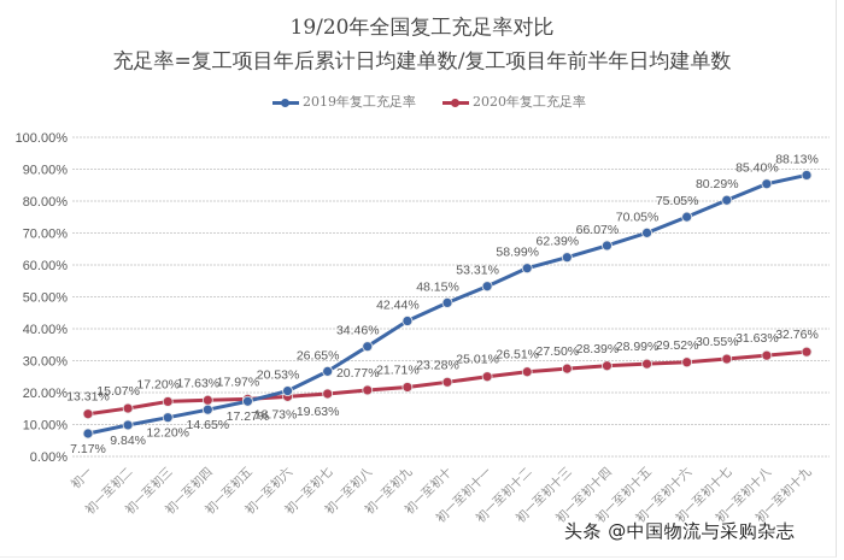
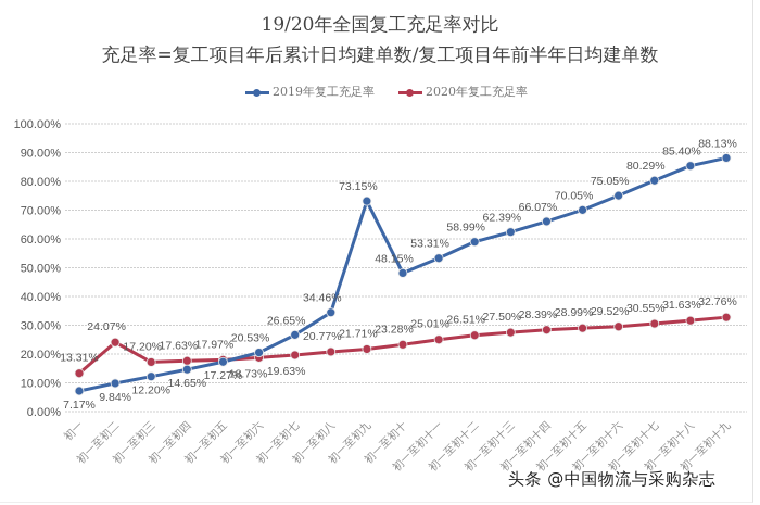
2020年复工充足率/初一至初二: 15.07% -> 24.07%
2019年复工充足率/初一至初九: 42.44% -> 73.15%
